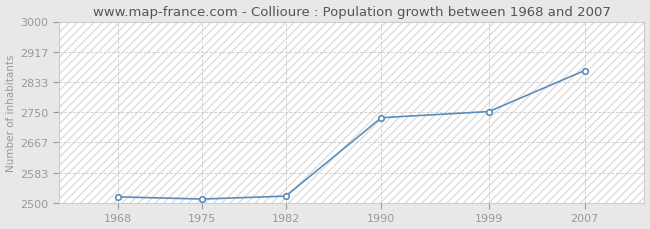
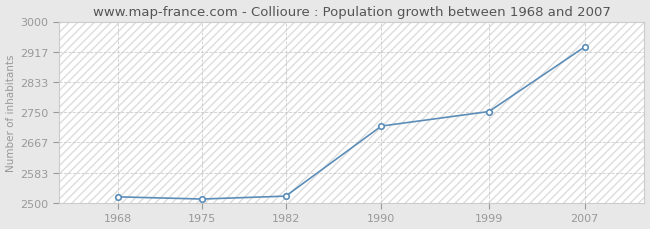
1990: 2735 -> 2712
2007: 2865 -> 2930
